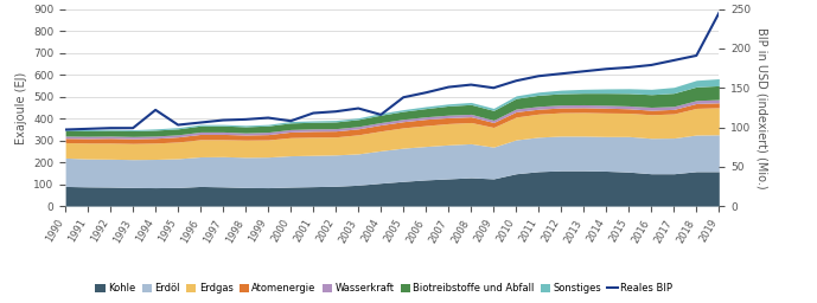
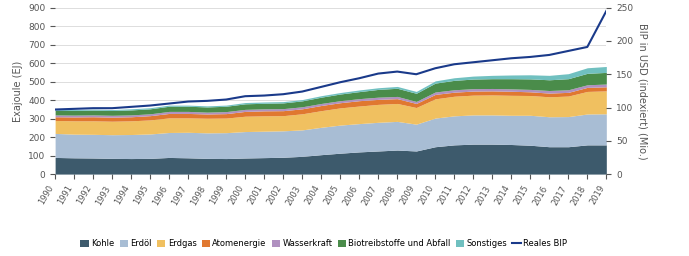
Reales BIP/1994: 122 -> 101
Reales BIP/2000: 108 -> 117
Reales BIP/2004: 116 -> 131
